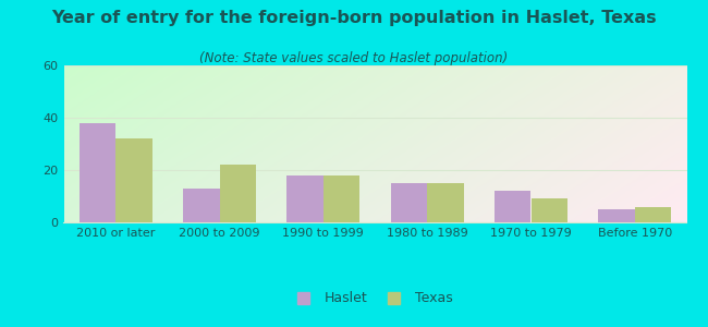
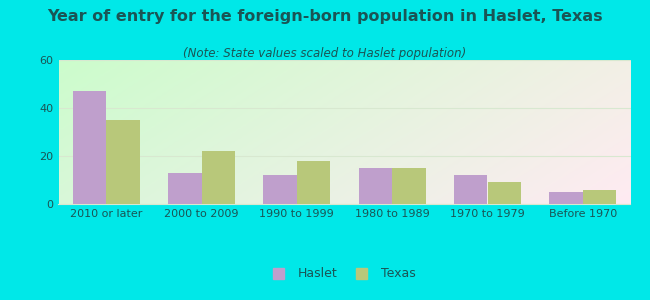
Haslet/2010 or later: 38 -> 47
Texas/2010 or later: 32 -> 35
Haslet/1990 to 1999: 18 -> 12
